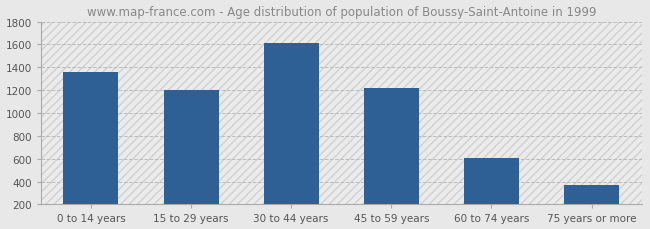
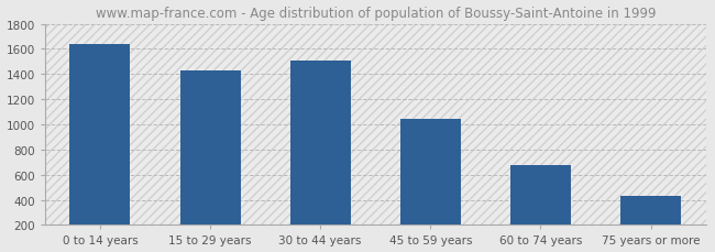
0 to 14 years: 1360 -> 1640
15 to 29 years: 1200 -> 1430
30 to 44 years: 1620 -> 1510
45 to 59 years: 1220 -> 1040
60 to 74 years: 610 -> 680
75 years or more: 370 -> 430
